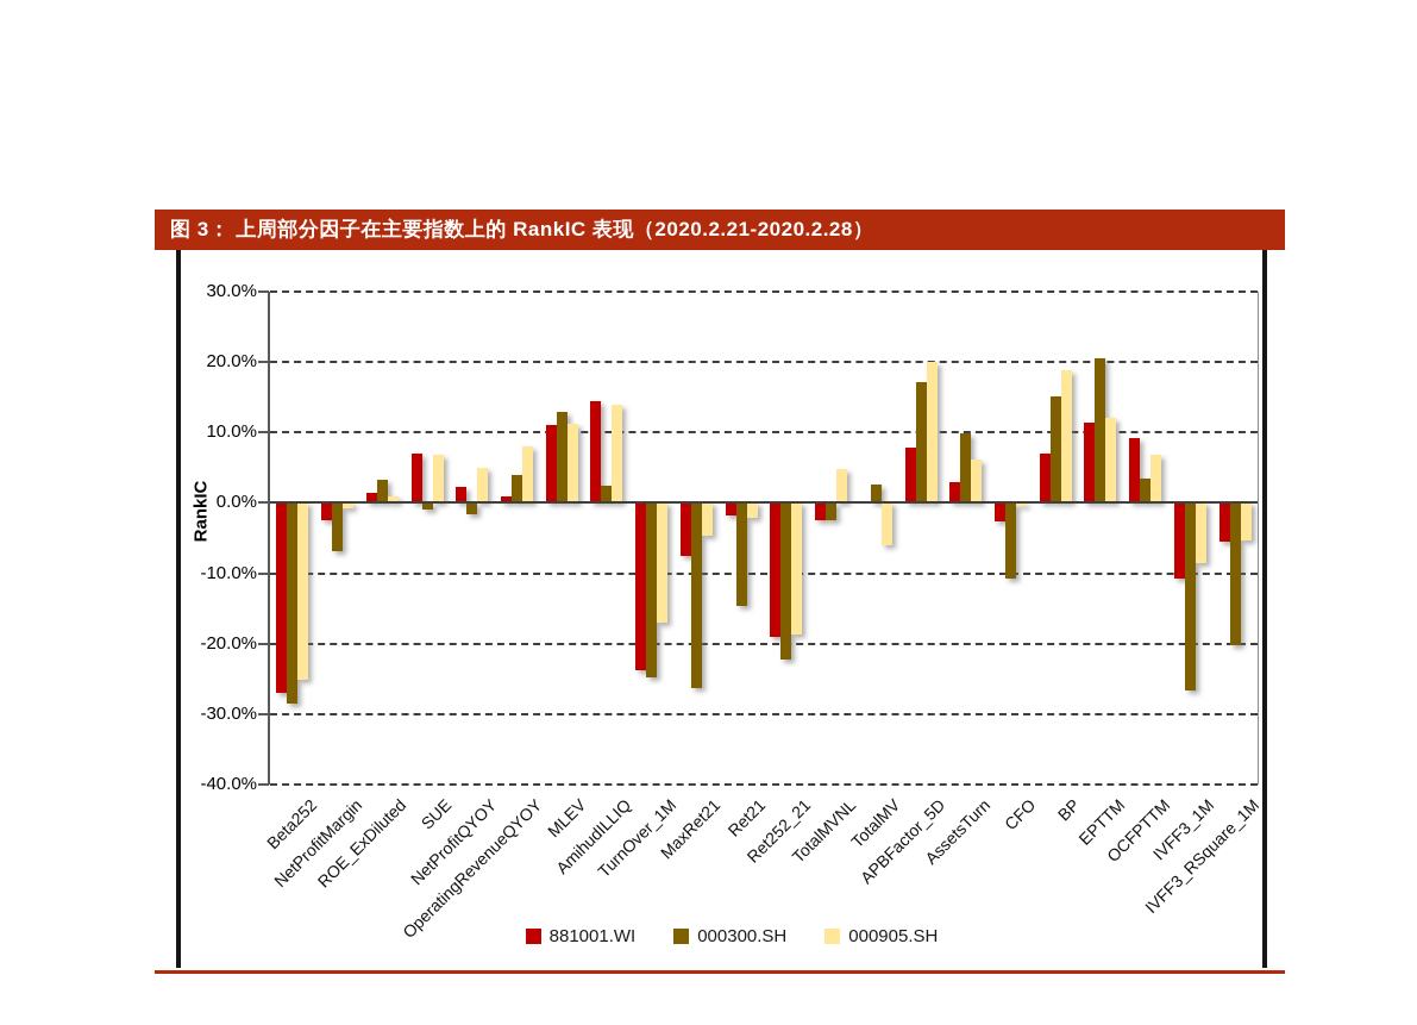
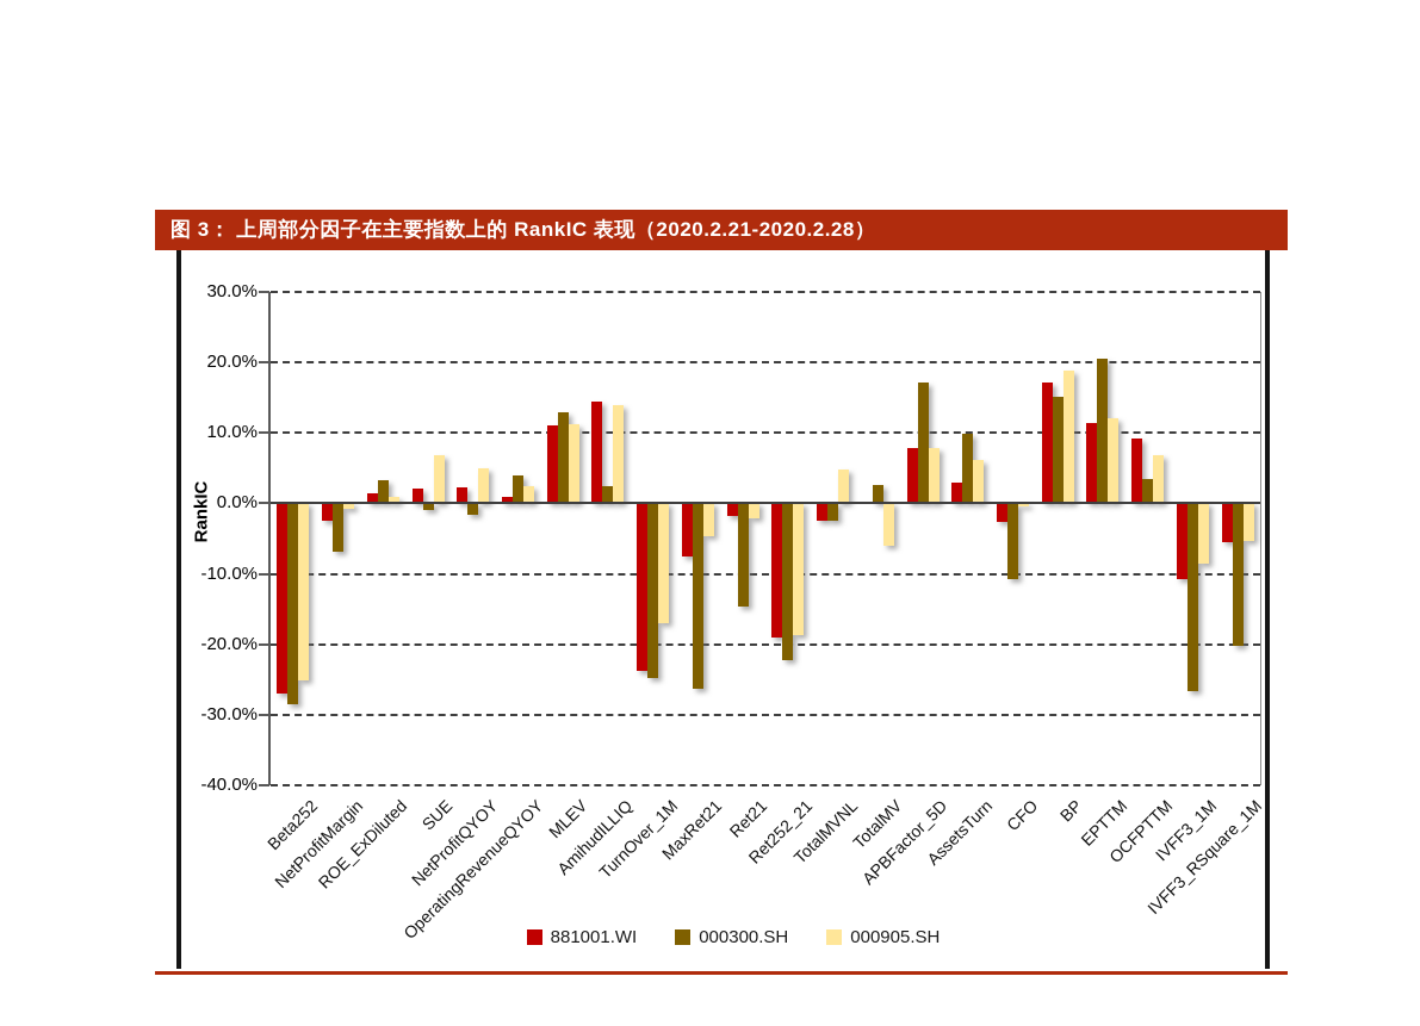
881001.WI/SUE: 7% -> 2%
000905.SH/OperatingRevenueQYOY: 8% -> 2%
000905.SH/APBFactor_5D: 20% -> 8%
881001.WI/BP: 7% -> 17%
